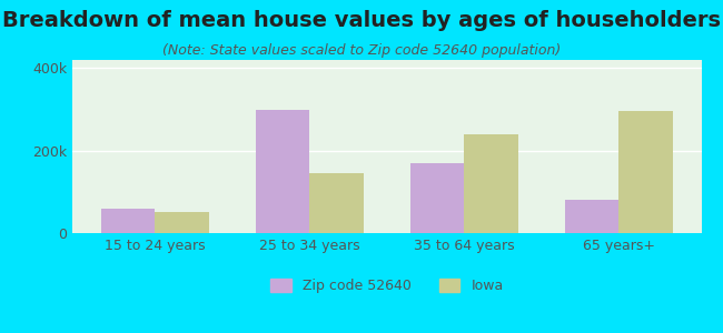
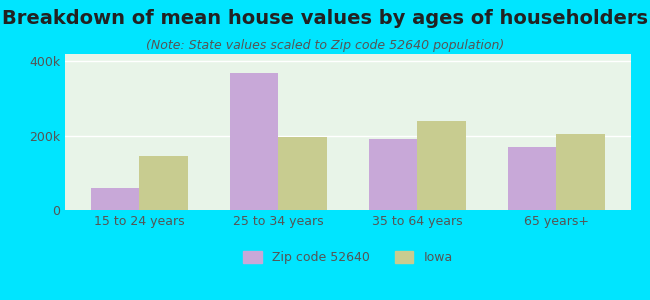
Iowa/15 to 24 years: 50k -> 145k
Zip code 52640/25 to 34 years: 300k -> 370k
Iowa/25 to 34 years: 145k -> 197k
Zip code 52640/35 to 64 years: 170k -> 190k
Zip code 52640/65 years+: 80k -> 170k
Iowa/65 years+: 295k -> 205k
